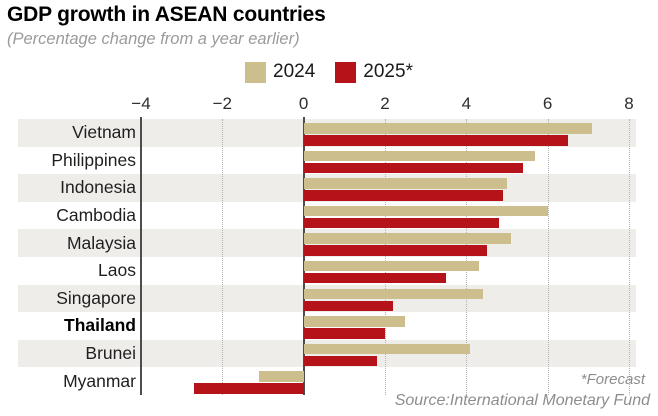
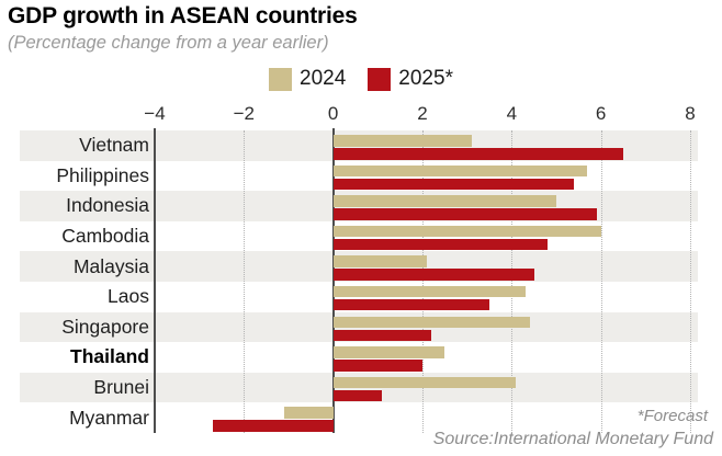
2024/Vietnam: 7.1 -> 3.1
2025*/Indonesia: 4.9 -> 5.9
2024/Malaysia: 5.1 -> 2.1
2025*/Brunei: 1.8 -> 1.1
